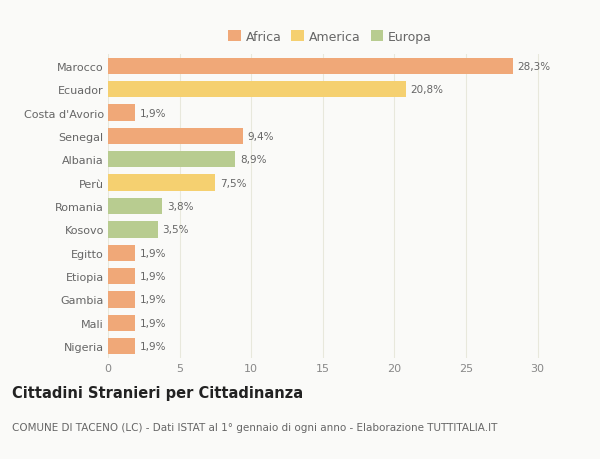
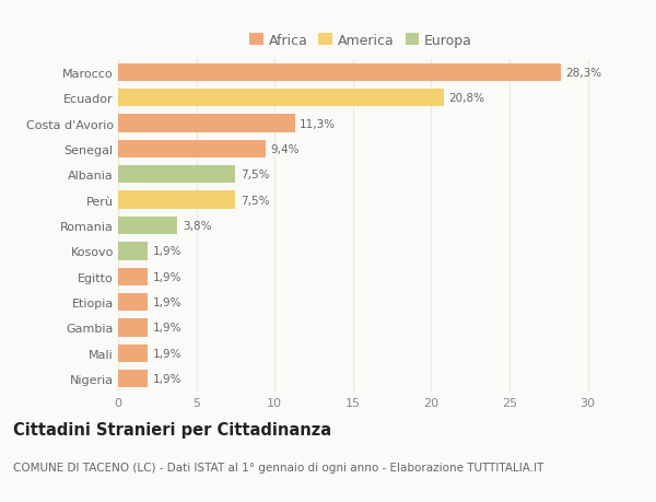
Costa d'Avorio: 1,9% -> 11,3%
Albania: 8,9% -> 7,5%
Kosovo: 3,5% -> 1,9%
